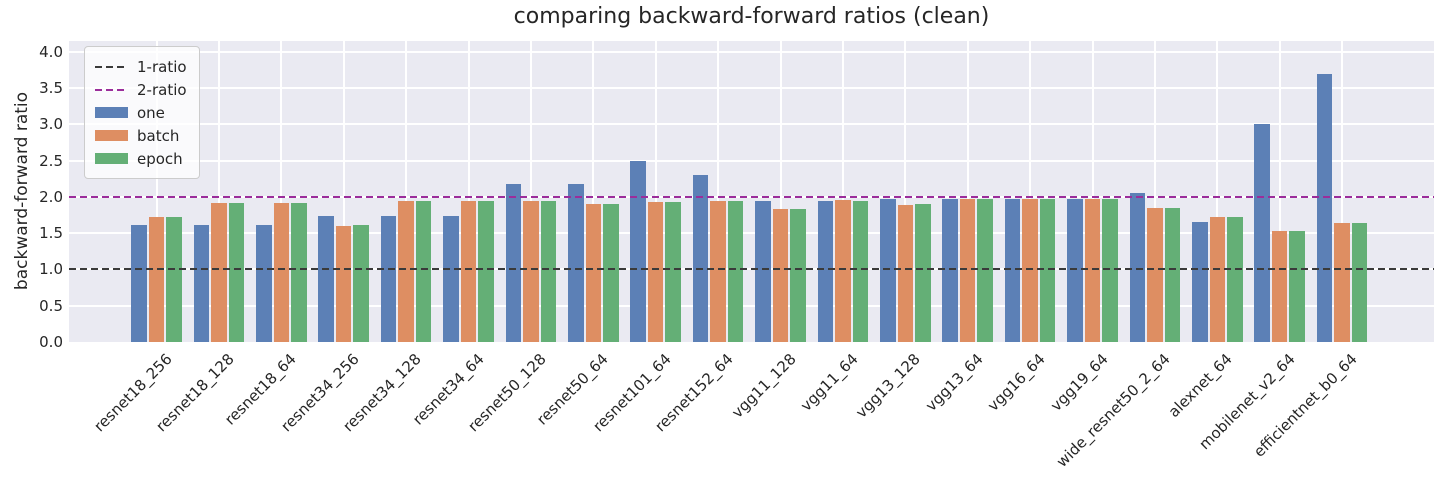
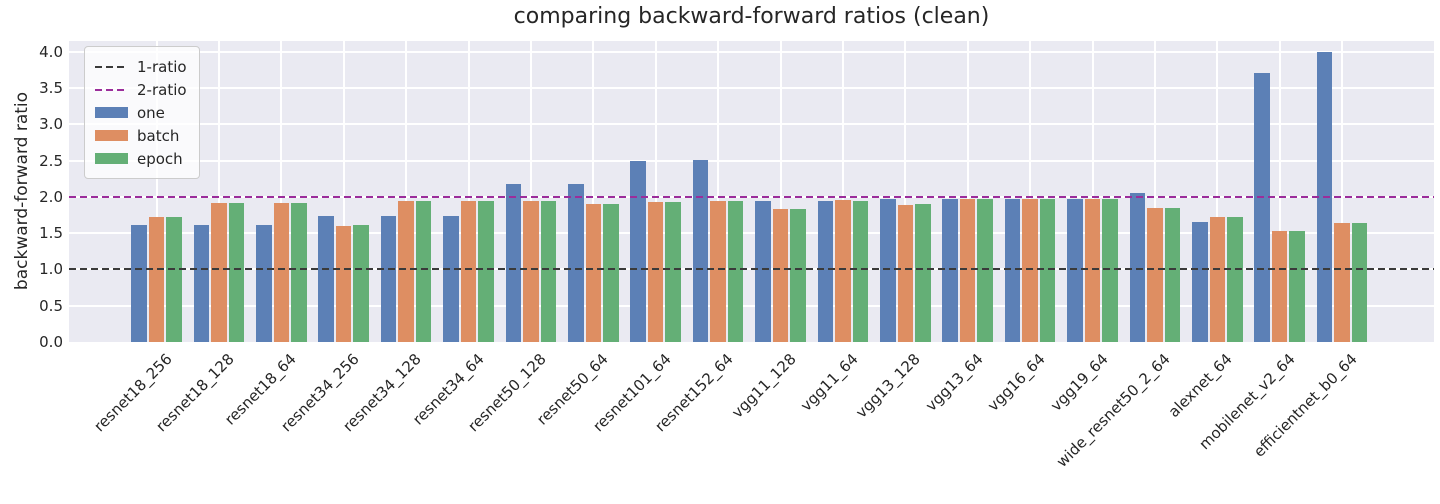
one/resnet152_64: 2.3 -> 2.5
one/mobilenet_v2_64: 3.0 -> 3.7
one/efficientnet_b0_64: 3.7 -> 4.0
